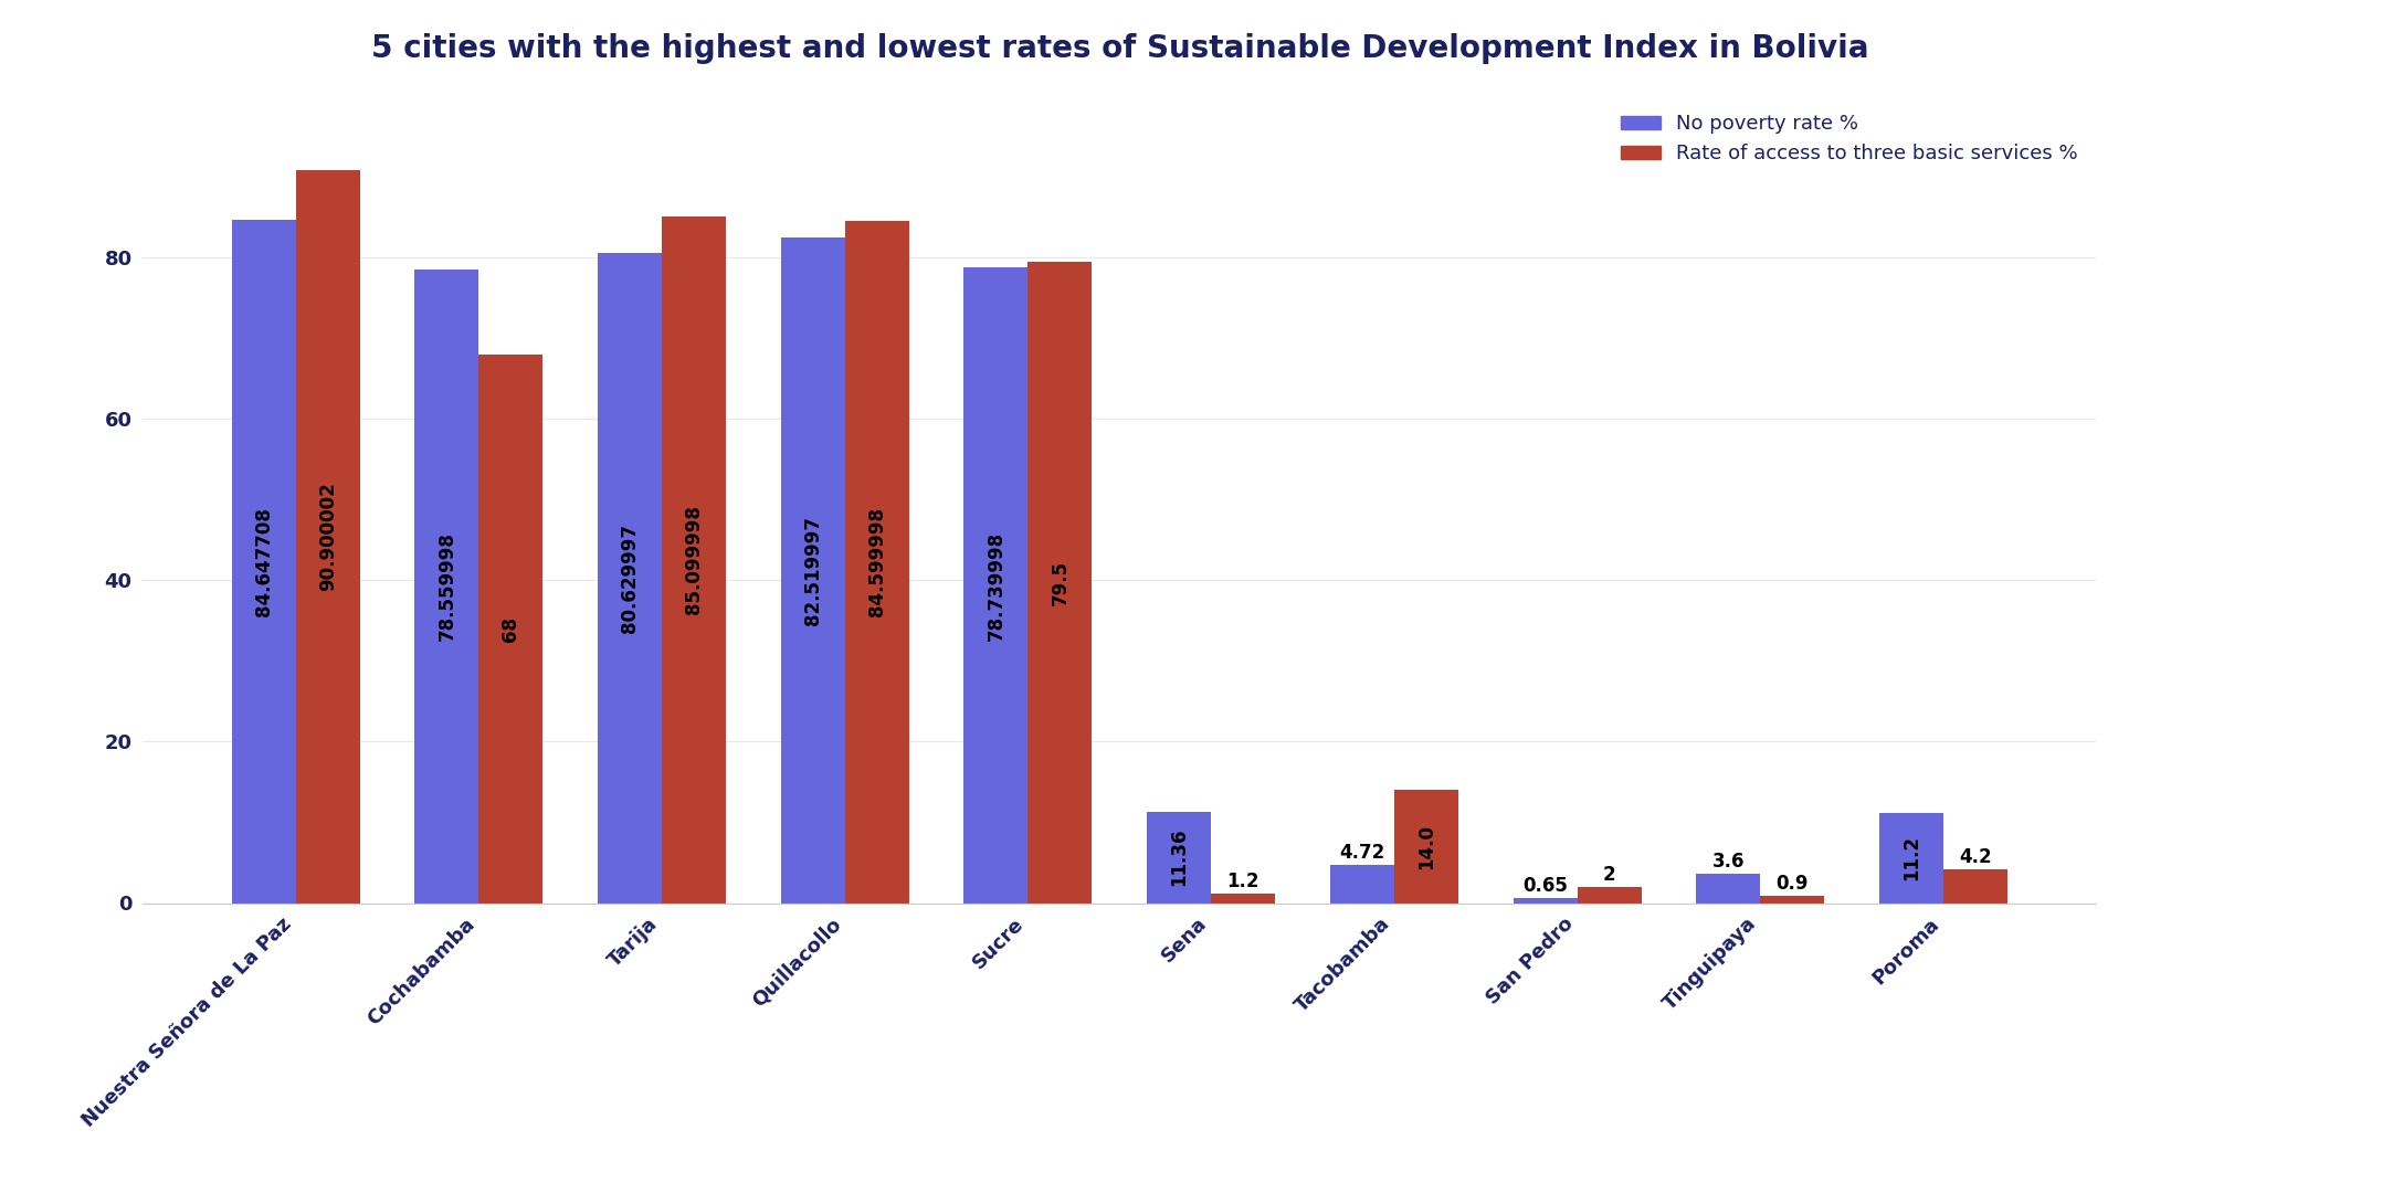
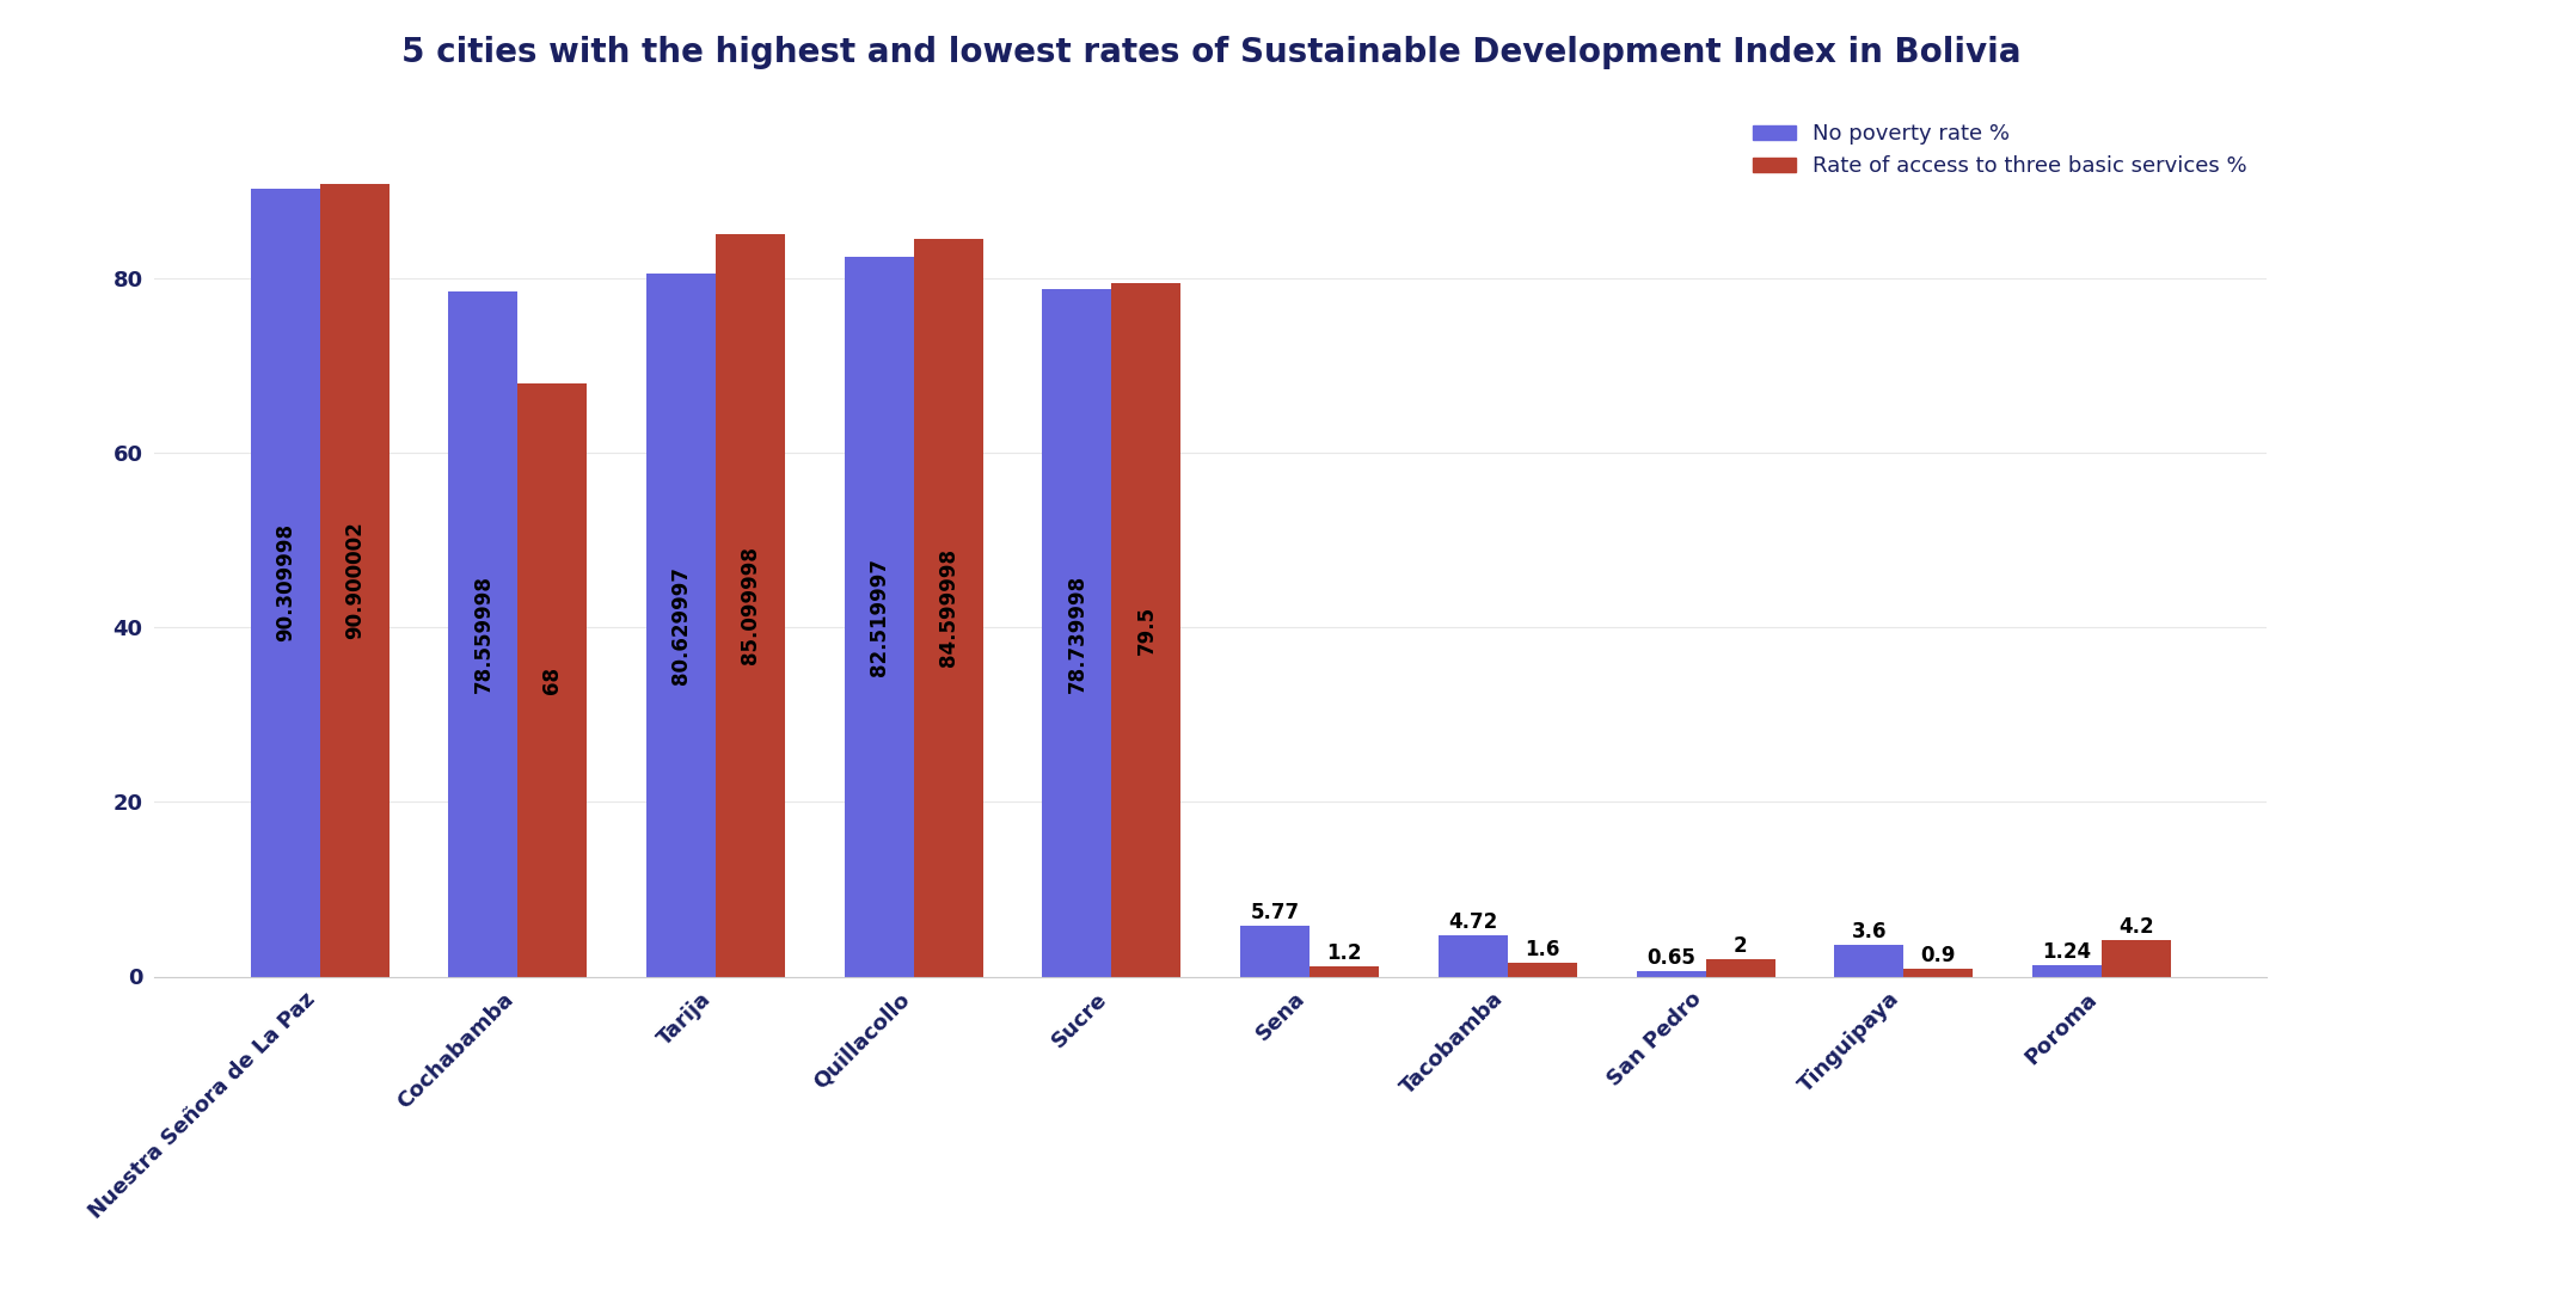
No poverty rate %/Nuestra Señora de La Paz: 84.647708 -> 90.309998
No poverty rate %/Sena: 11.36 -> 5.77
Rate of access to three basic services %/Tacobamba: 14.0 -> 1.6
No poverty rate %/Poroma: 11.2 -> 1.24
